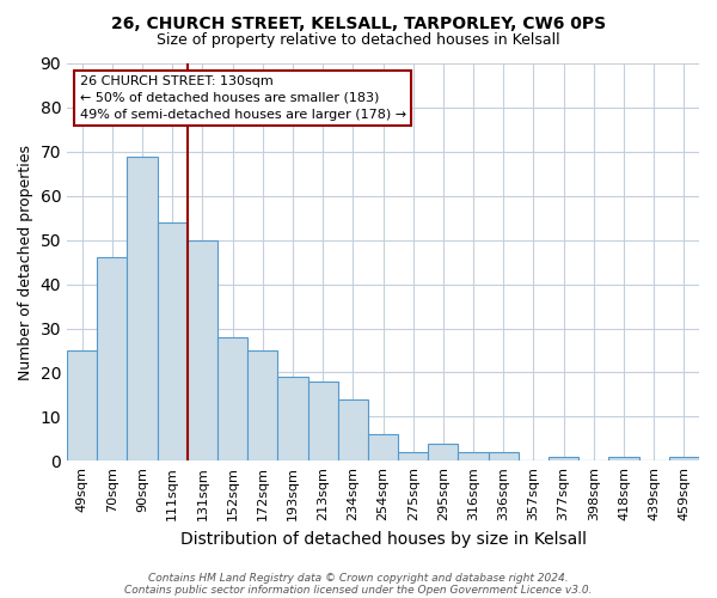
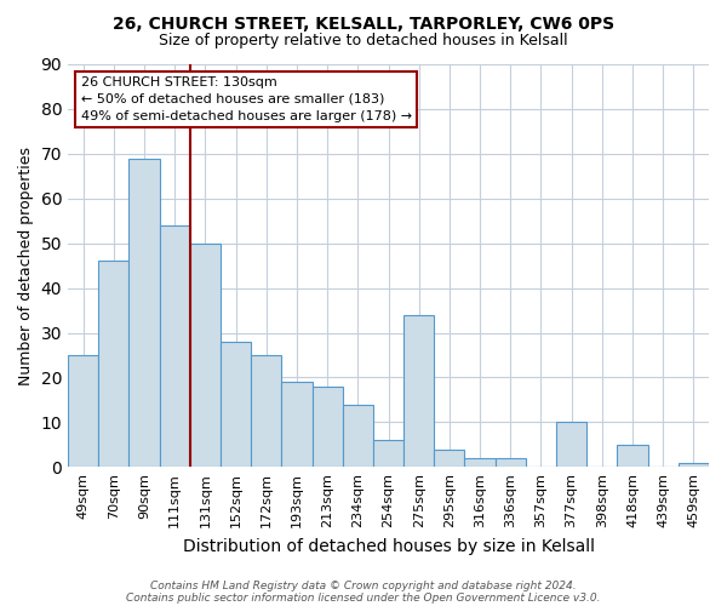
275sqm: 2 -> 34
377sqm: 1 -> 10
418sqm: 1 -> 5
